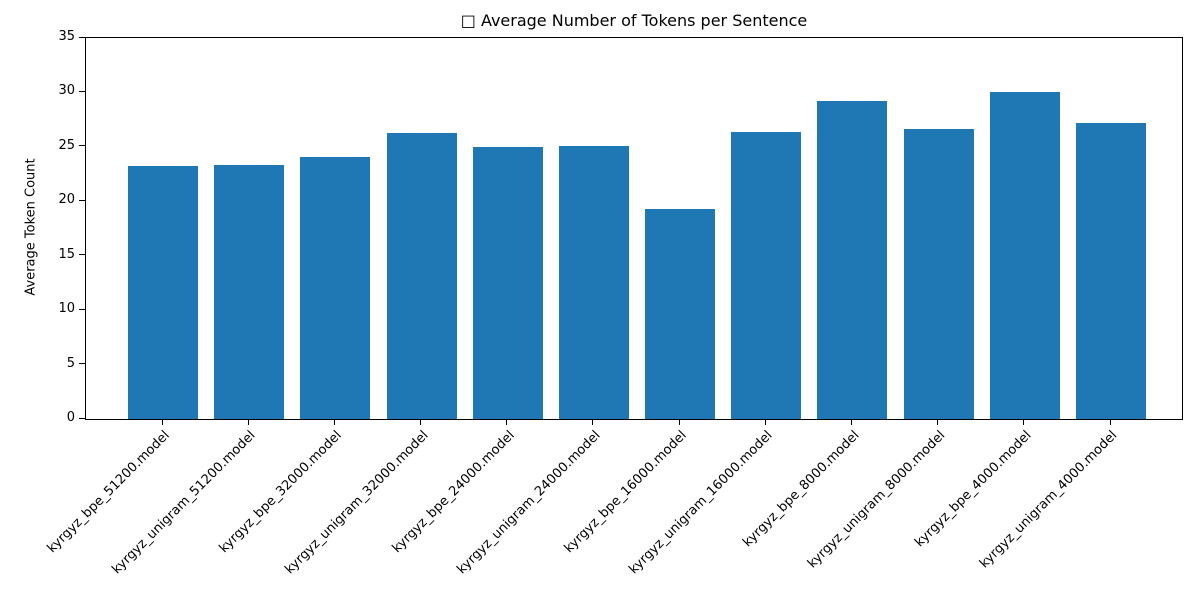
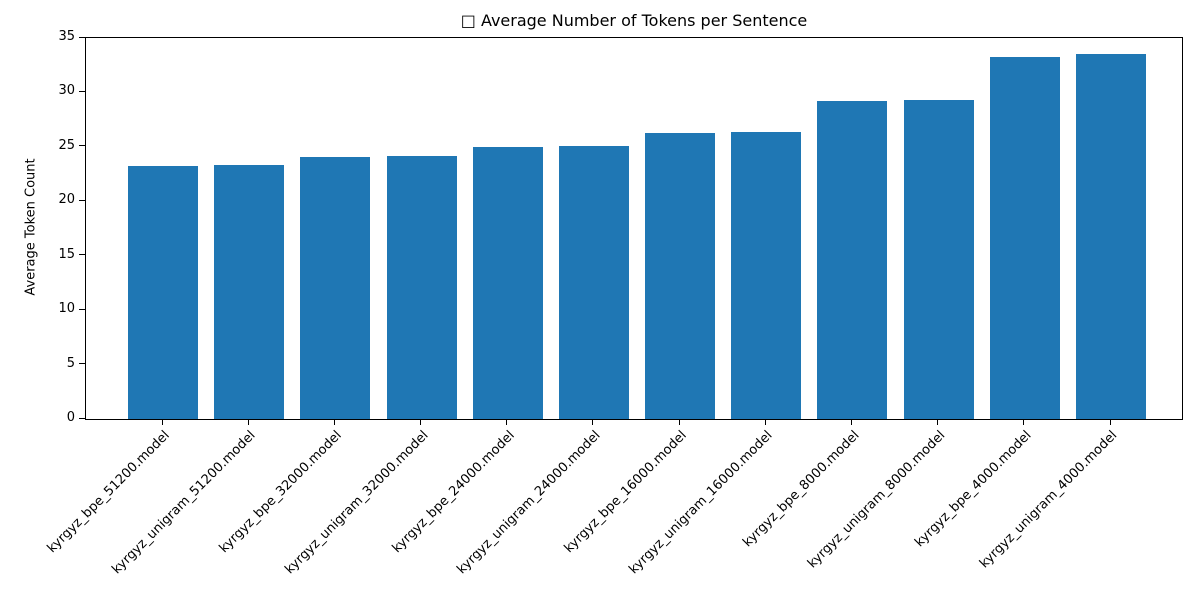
kyrgyz_unigram_32000.model: 26.3 -> 24.2
kyrgyz_bpe_16000.model: 19.3 -> 26.3
kyrgyz_unigram_8000.model: 26.6 -> 29.3
kyrgyz_bpe_4000.model: 30.0 -> 33.3
kyrgyz_unigram_4000.model: 27.2 -> 33.5
